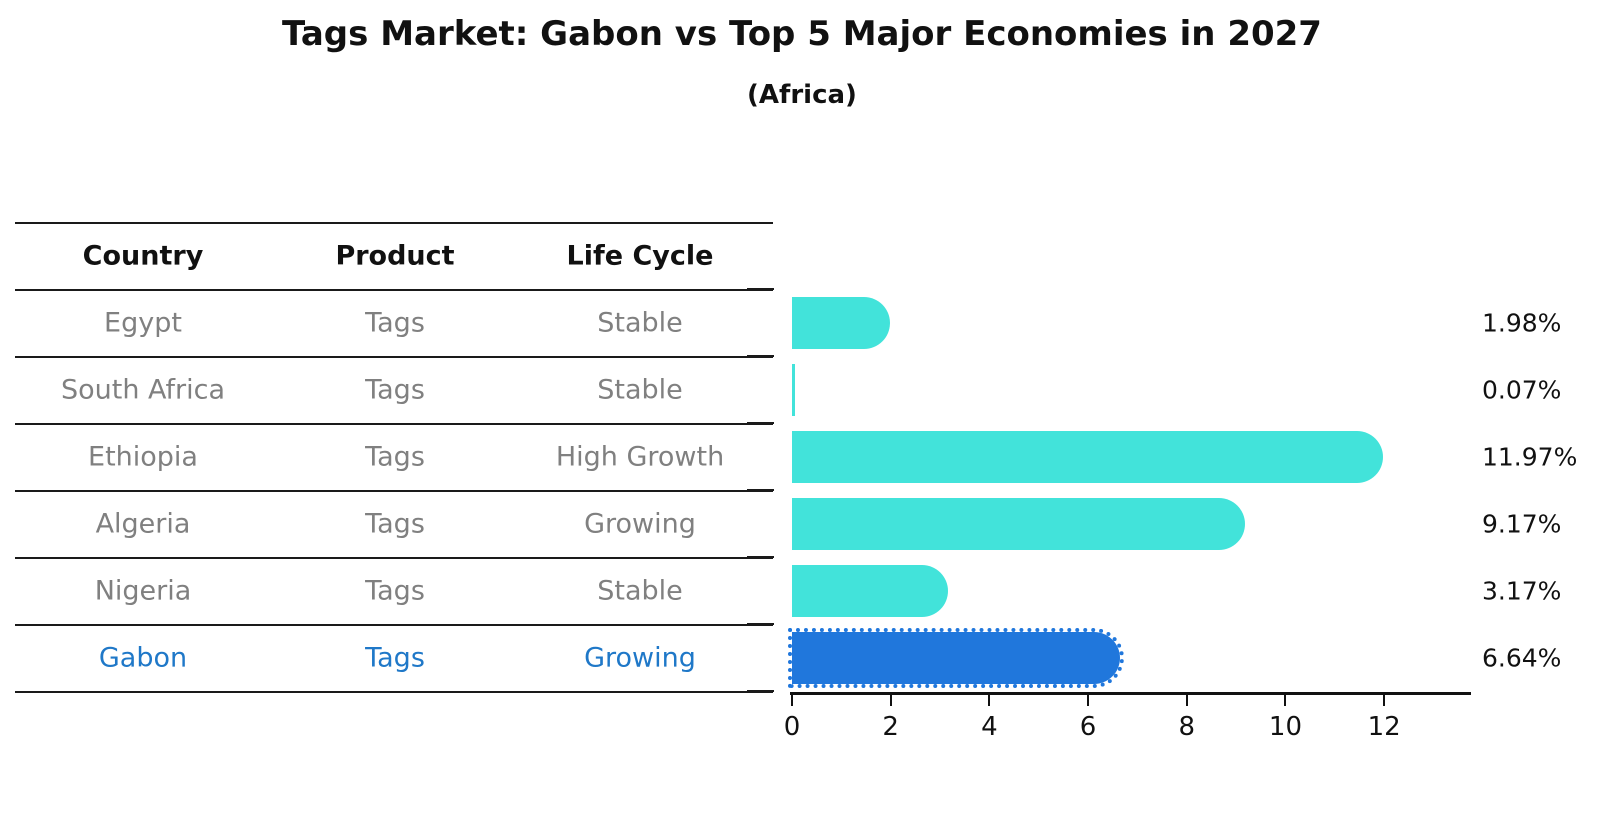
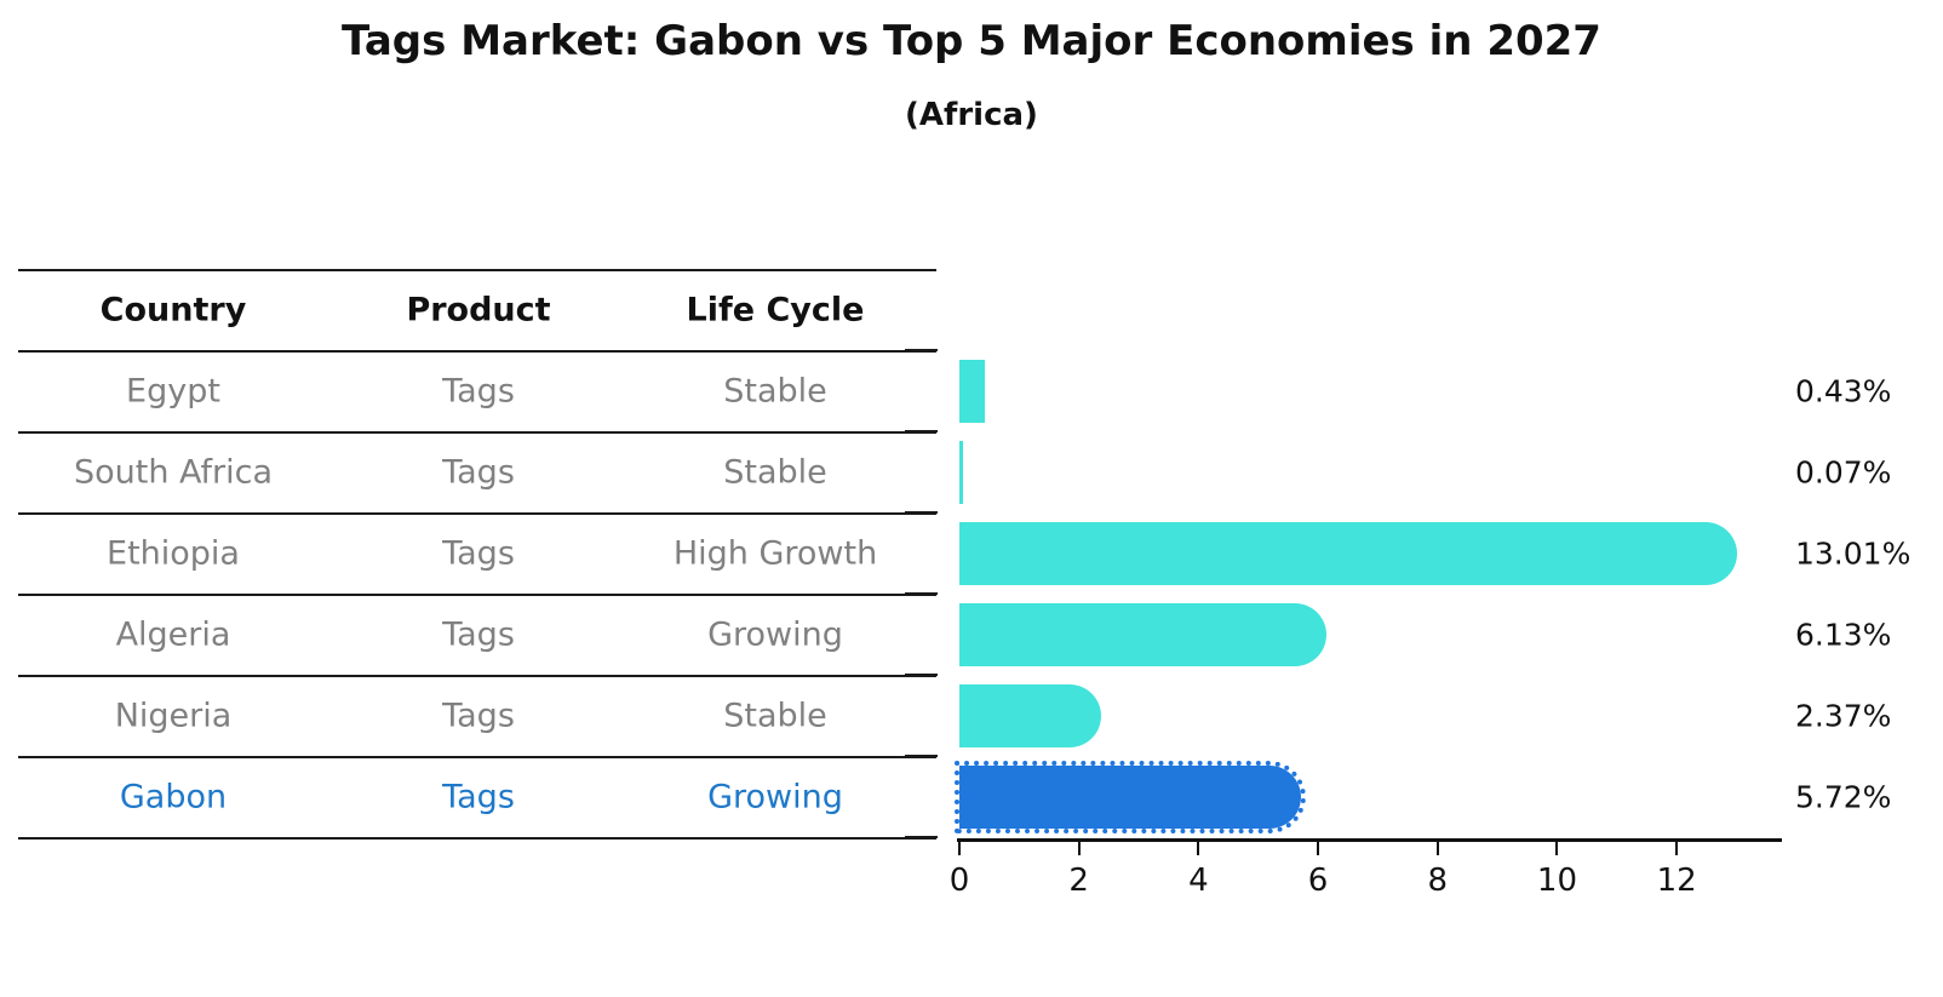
Egypt: 1.98% -> 0.43%
Ethiopia: 11.97% -> 13.01%
Algeria: 9.17% -> 6.13%
Nigeria: 3.17% -> 2.37%
Gabon: 6.64% -> 5.72%
